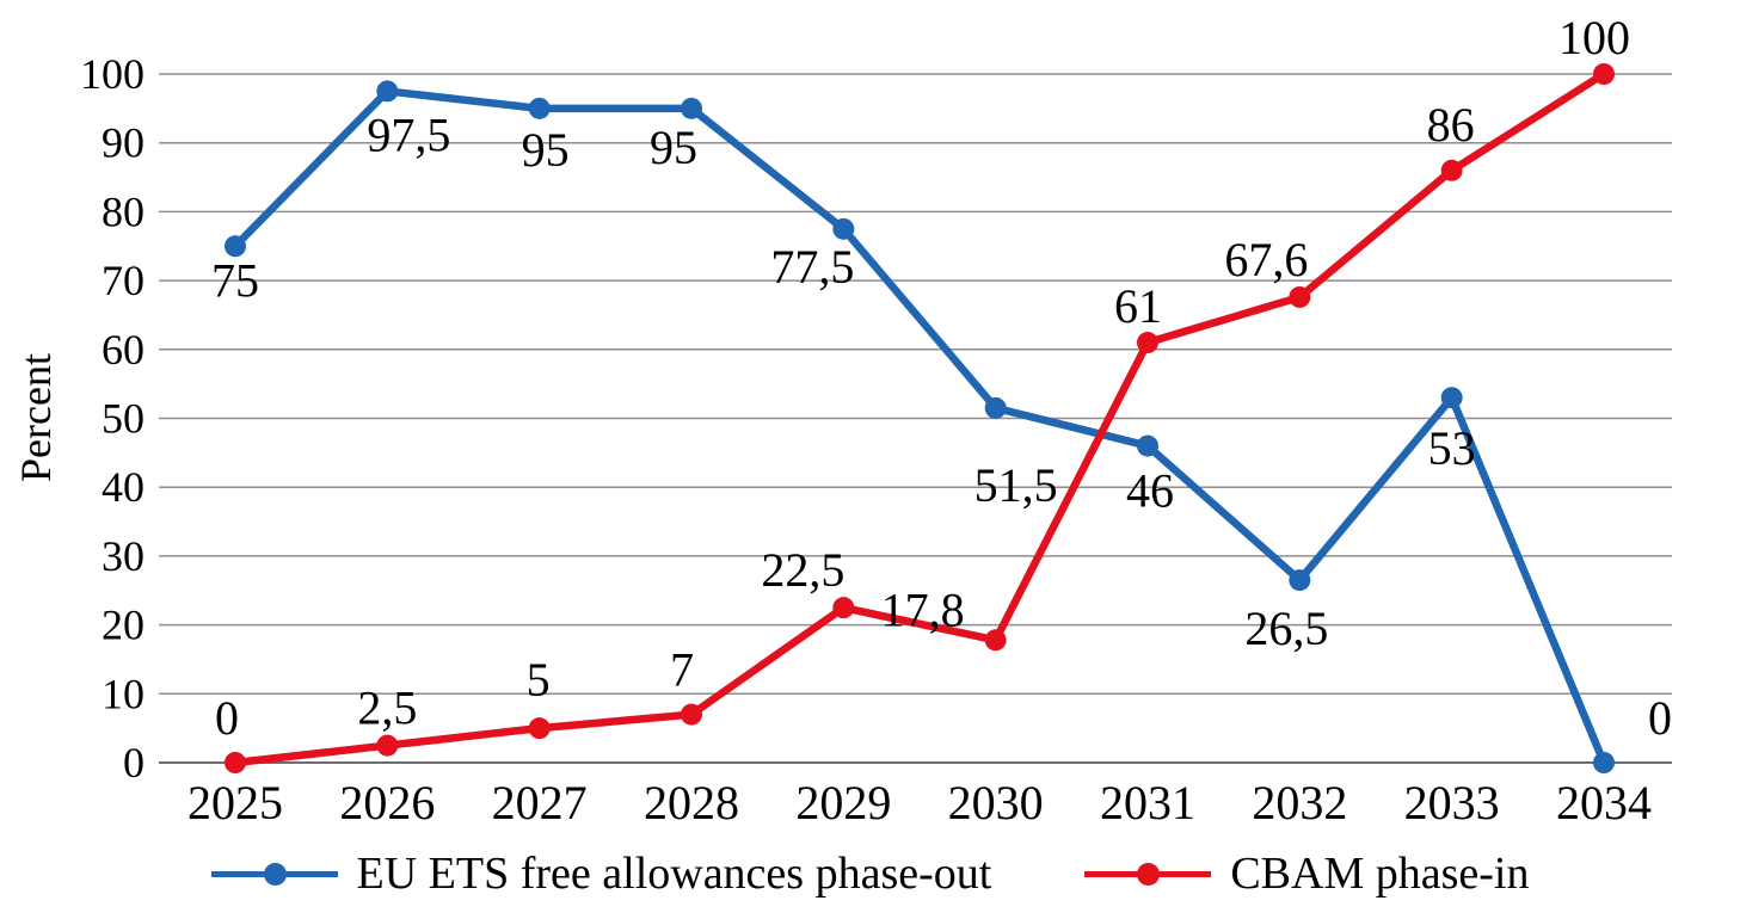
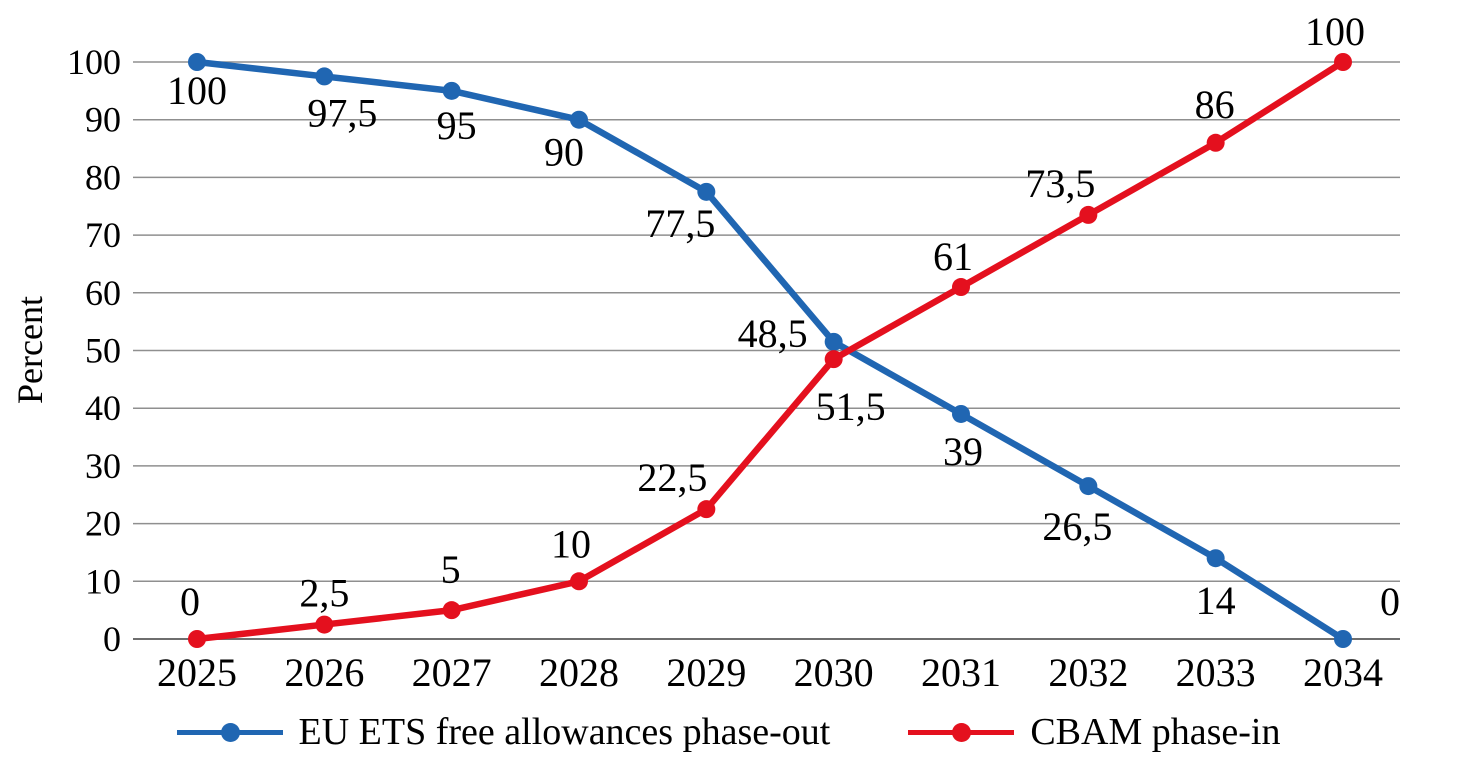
EU ETS free allowances phase-out/2025: 75 -> 100
EU ETS free allowances phase-out/2028: 95 -> 90
CBAM phase-in/2028: 7 -> 10
CBAM phase-in/2030: 17,8 -> 48,5
EU ETS free allowances phase-out/2031: 46 -> 39
CBAM phase-in/2032: 67,6 -> 73,5
EU ETS free allowances phase-out/2033: 53 -> 14
